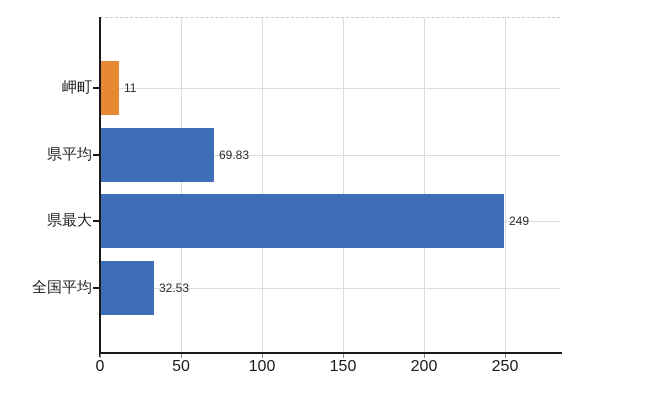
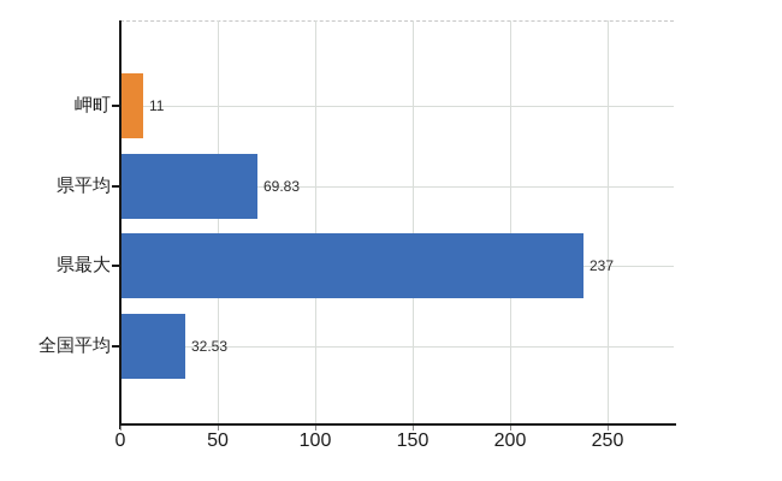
県最大: 249 -> 237
